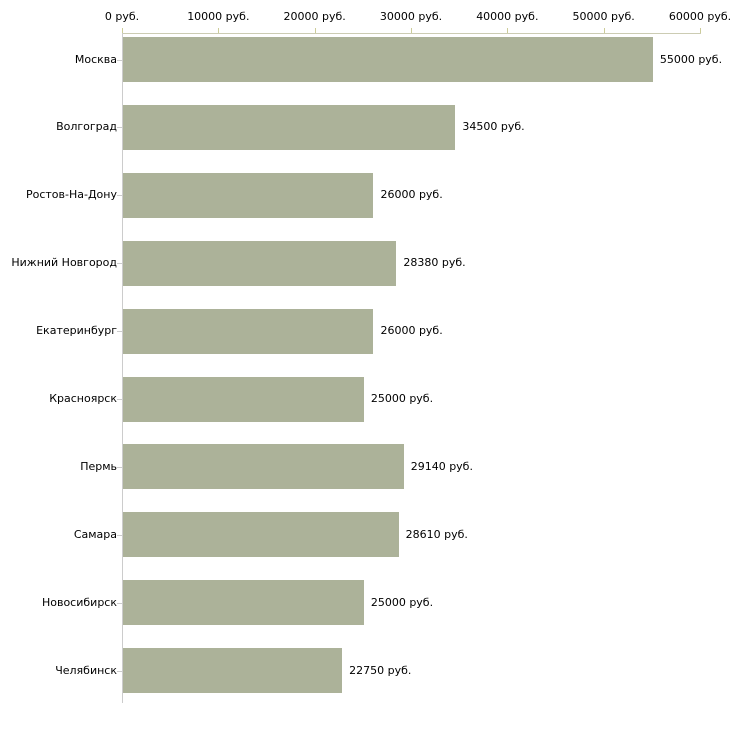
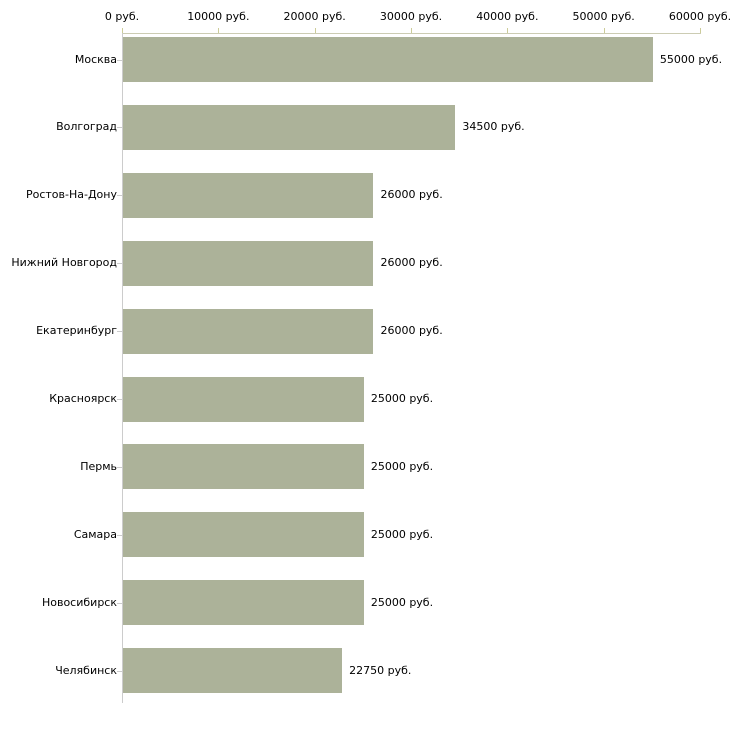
Нижний Новгород: 28380 -> 26000
Пермь: 29140 -> 25000
Самара: 28610 -> 25000
